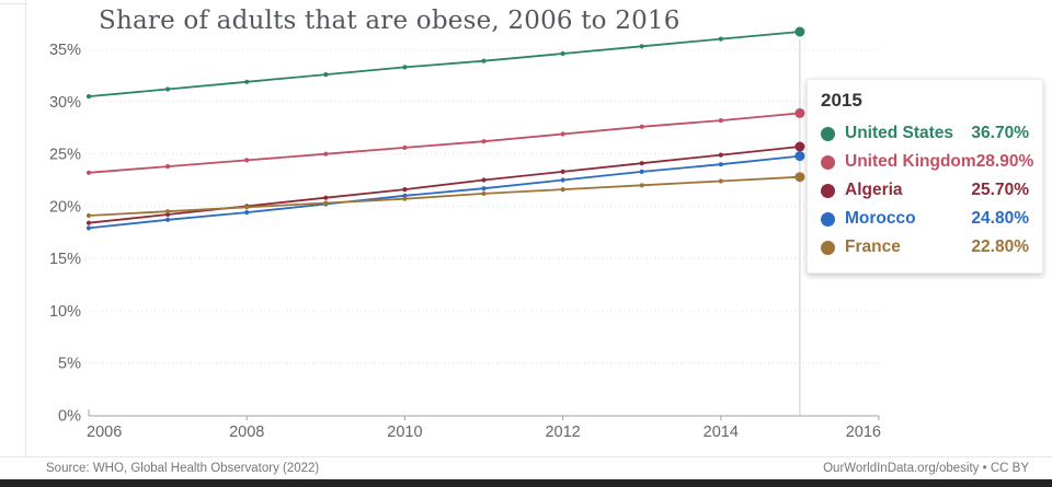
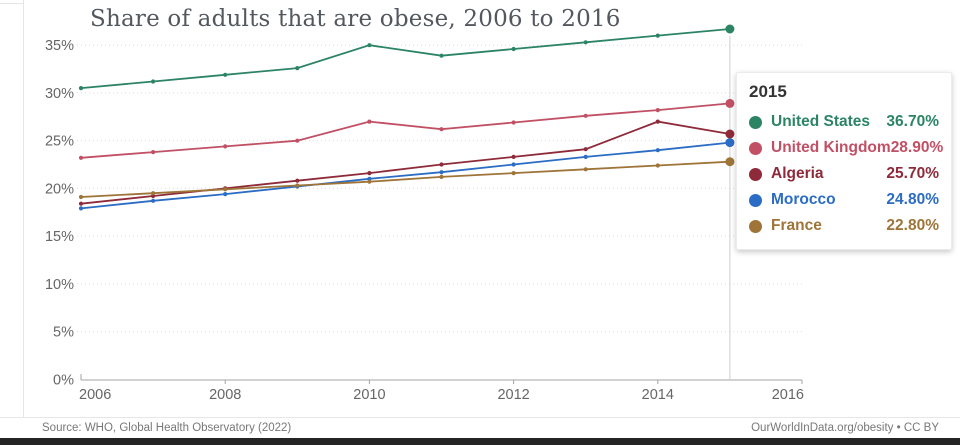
United States/2010: 33% -> 35%
United Kingdom/2010: 26% -> 27%
Algeria/2014: 25% -> 27%
